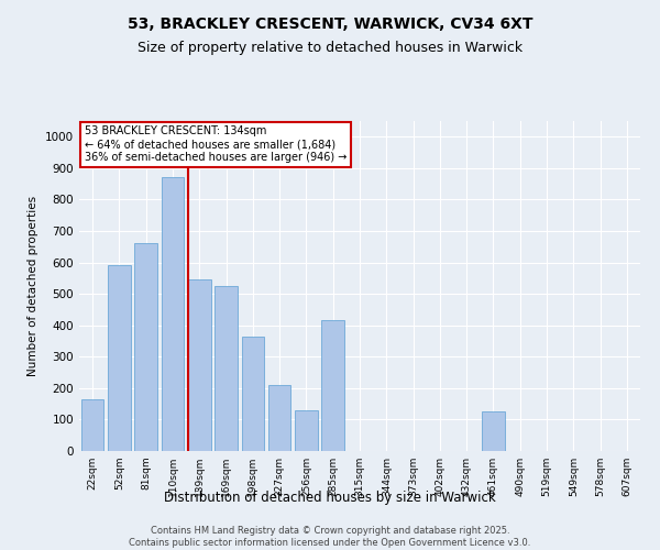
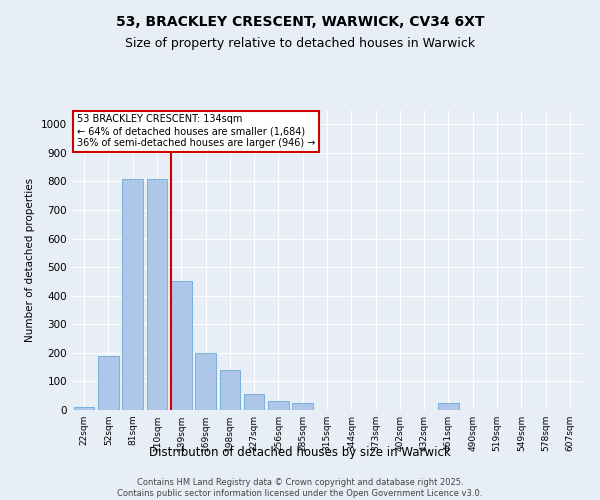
22sqm: 165 -> 10
52sqm: 590 -> 190
81sqm: 660 -> 810
110sqm: 870 -> 810
139sqm: 545 -> 450
169sqm: 525 -> 200
198sqm: 365 -> 140
227sqm: 210 -> 55
256sqm: 130 -> 30
285sqm: 415 -> 25
461sqm: 125 -> 25
